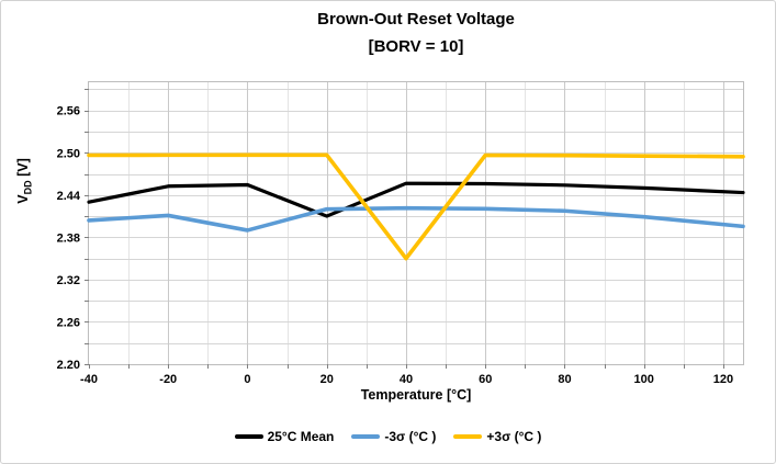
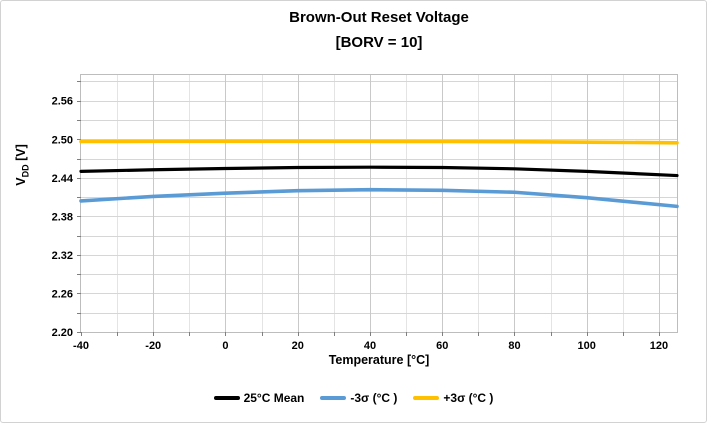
25°C Mean/-40: 2.43 -> 2.45
-3σ (°C )/0: 2.39 -> 2.42
25°C Mean/20: 2.41 -> 2.46
+3σ (°C )/40: 2.35 -> 2.50
